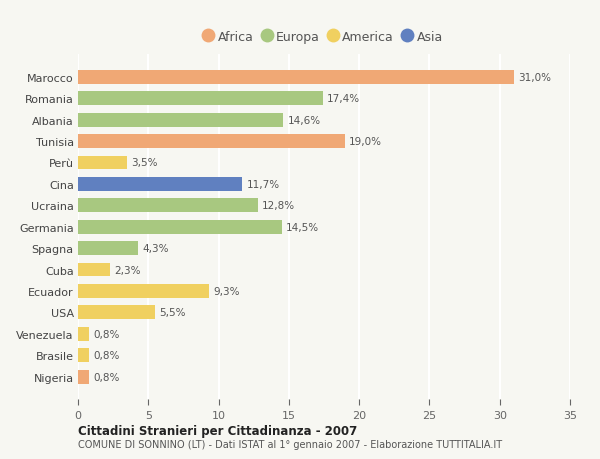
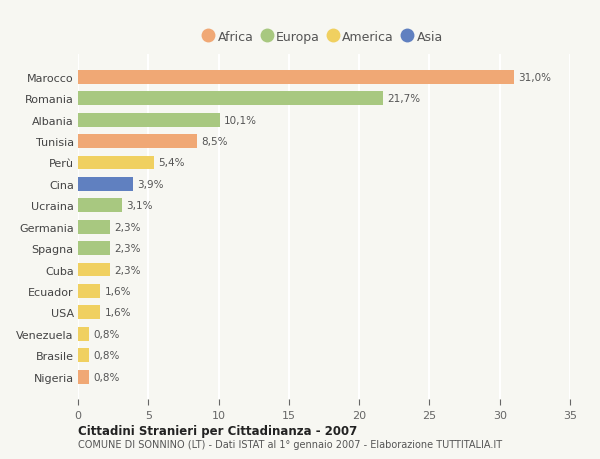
Romania: 17,4% -> 21,7%
Albania: 14,6% -> 10,1%
Tunisia: 19,0% -> 8,5%
Perù: 3,5% -> 5,4%
Cina: 11,7% -> 3,9%
Ucraina: 12,8% -> 3,1%
Germania: 14,5% -> 2,3%
Spagna: 4,3% -> 2,3%
Ecuador: 9,3% -> 1,6%
USA: 5,5% -> 1,6%
